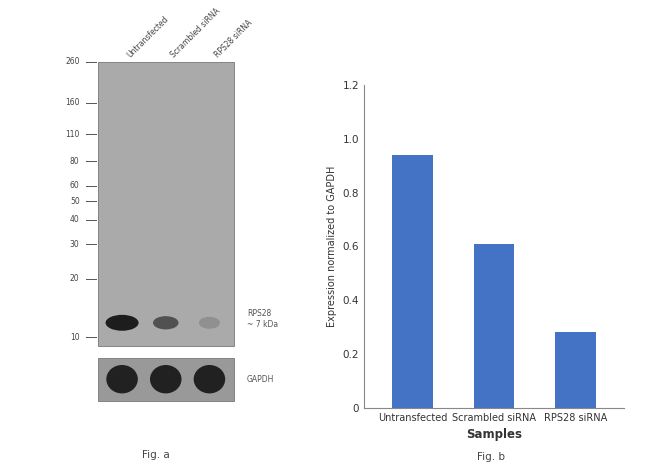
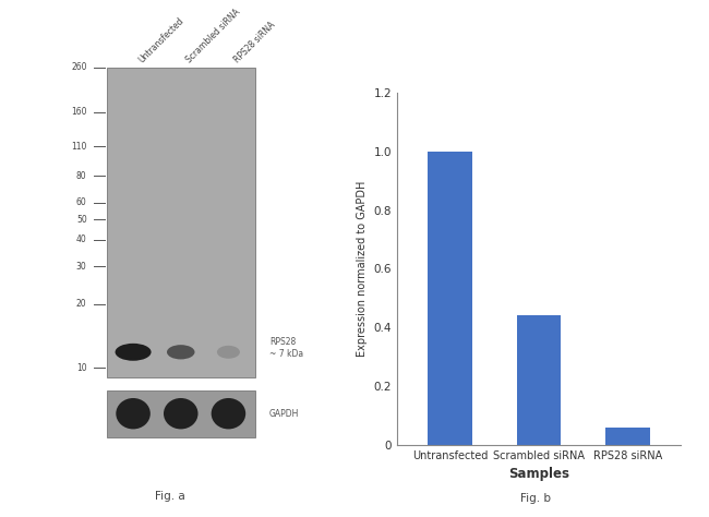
Untransfected: 0.94 -> 1.00
Scrambled siRNA: 0.61 -> 0.44
RPS28 siRNA: 0.28 -> 0.06
